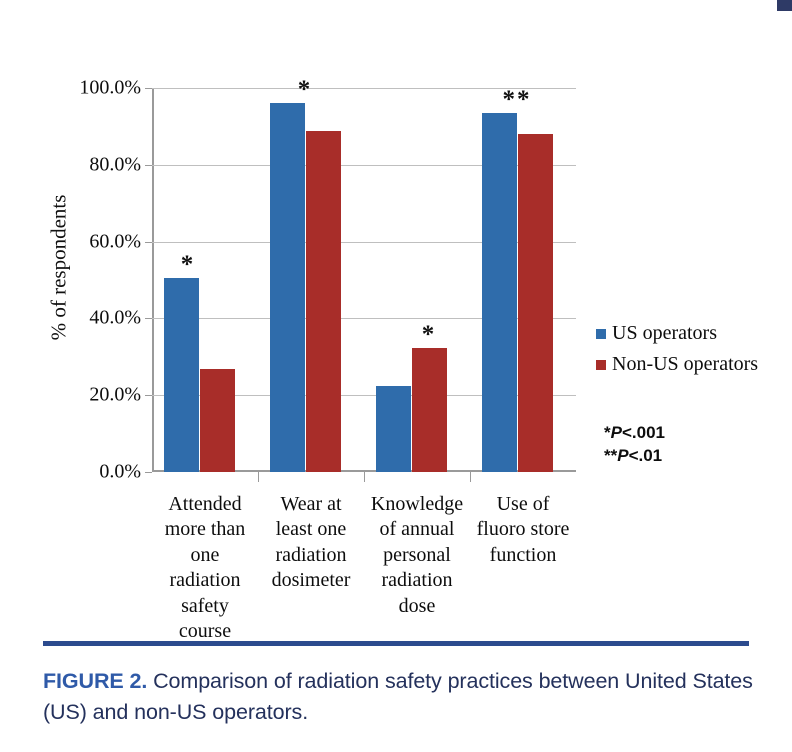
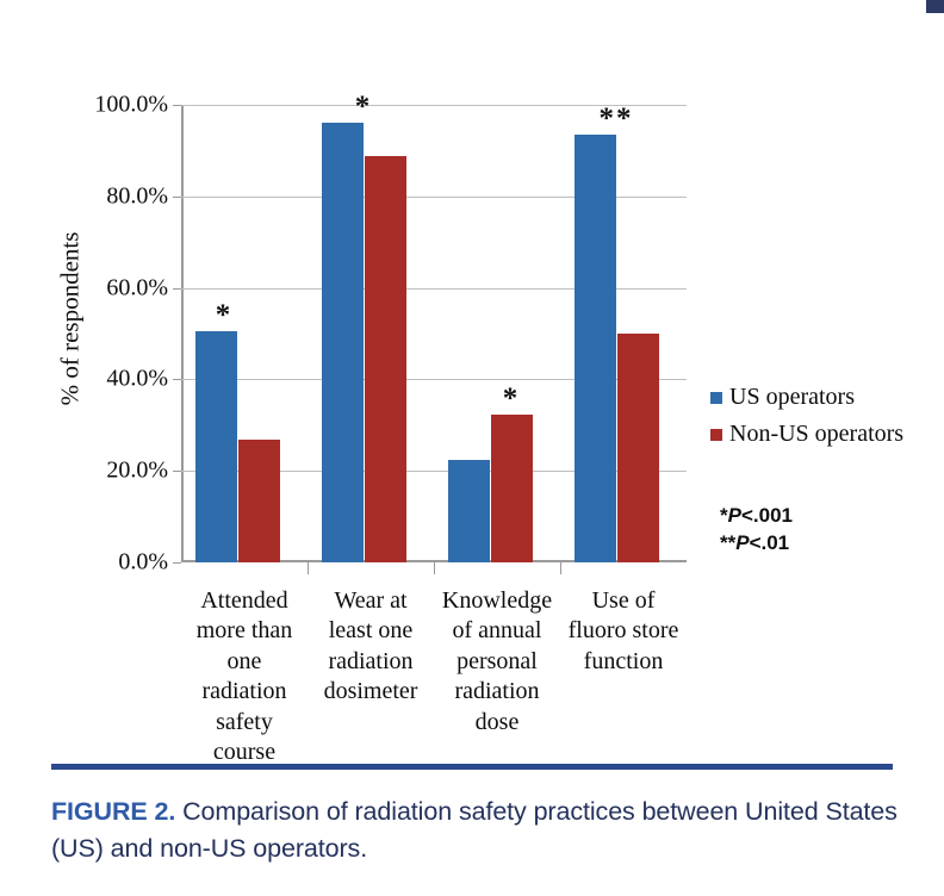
Non-US operators/Use of fluoro store function: 88% -> 50%
